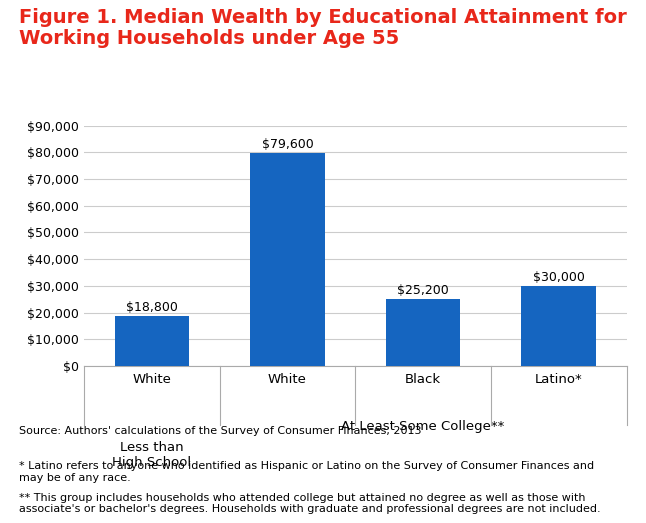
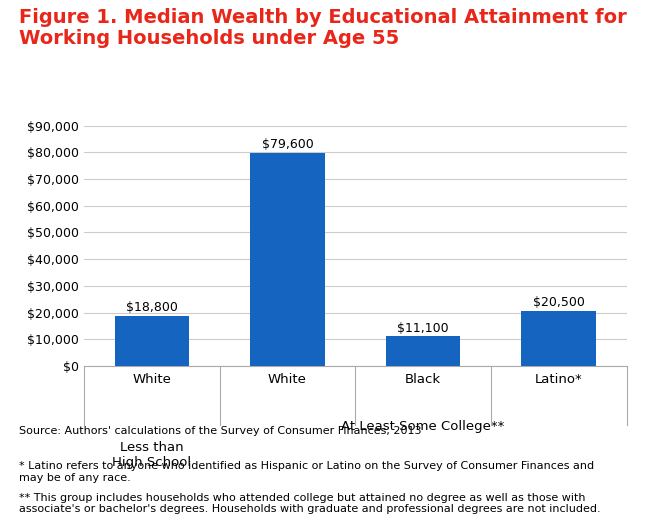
Black: $25,200 -> $11,100
Latino*: $30,000 -> $20,500
